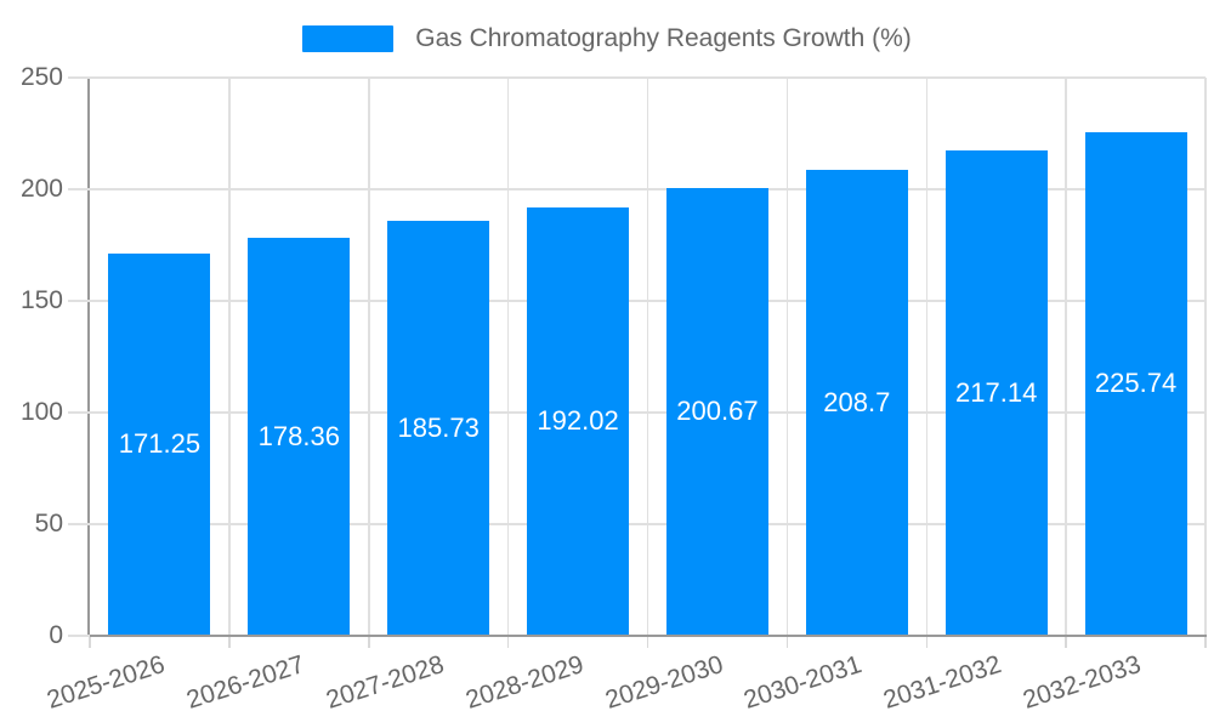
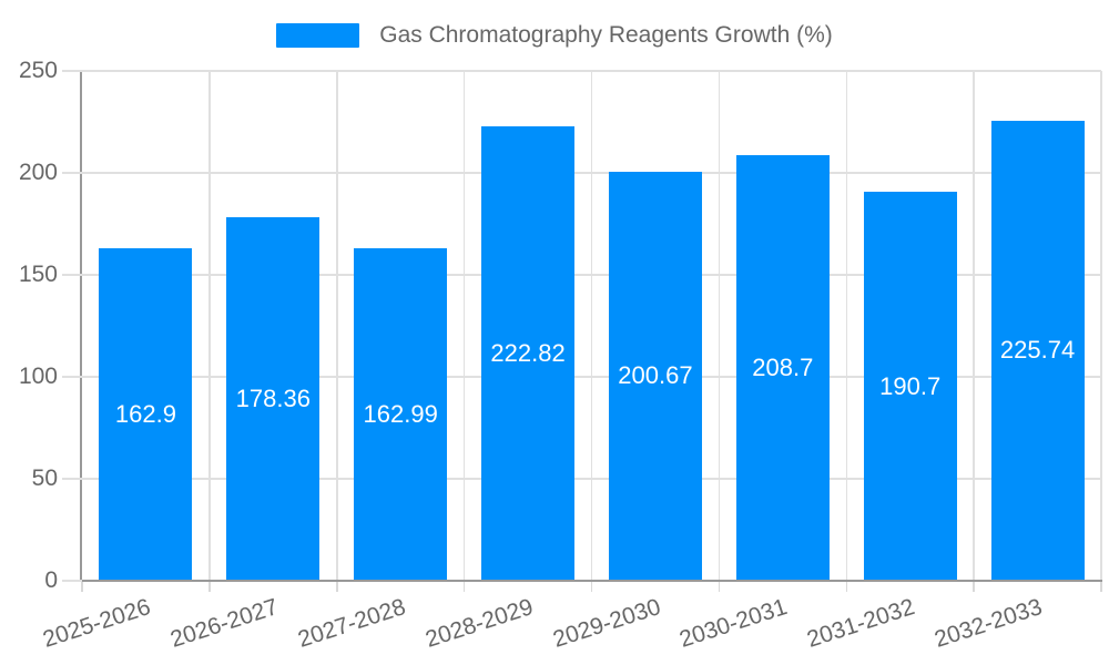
2025-2026: 171.25 -> 162.9
2027-2028: 185.73 -> 162.99
2028-2029: 192.02 -> 222.82
2031-2032: 217.14 -> 190.7
